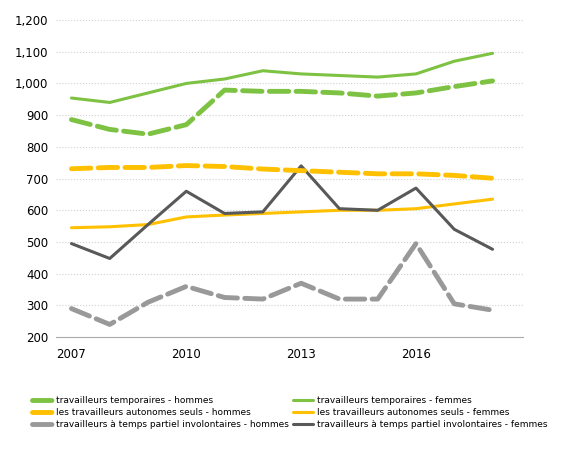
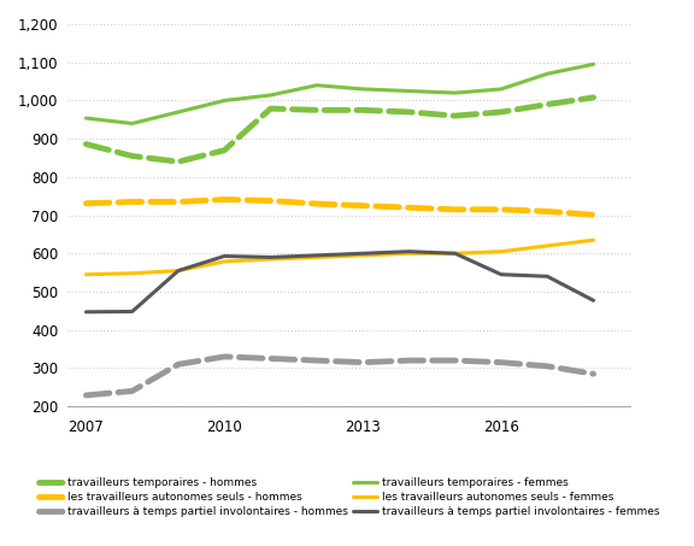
travailleurs à temps partiel involontaires - hommes/2007: 290 -> 229
travailleurs à temps partiel involontaires - femmes/2007: 495 -> 447
travailleurs à temps partiel involontaires - hommes/2010: 360 -> 330
travailleurs à temps partiel involontaires - femmes/2010: 660 -> 593
travailleurs à temps partiel involontaires - hommes/2013: 370 -> 315
travailleurs à temps partiel involontaires - femmes/2013: 740 -> 600
travailleurs à temps partiel involontaires - hommes/2016: 495 -> 315
travailleurs à temps partiel involontaires - femmes/2016: 670 -> 545
